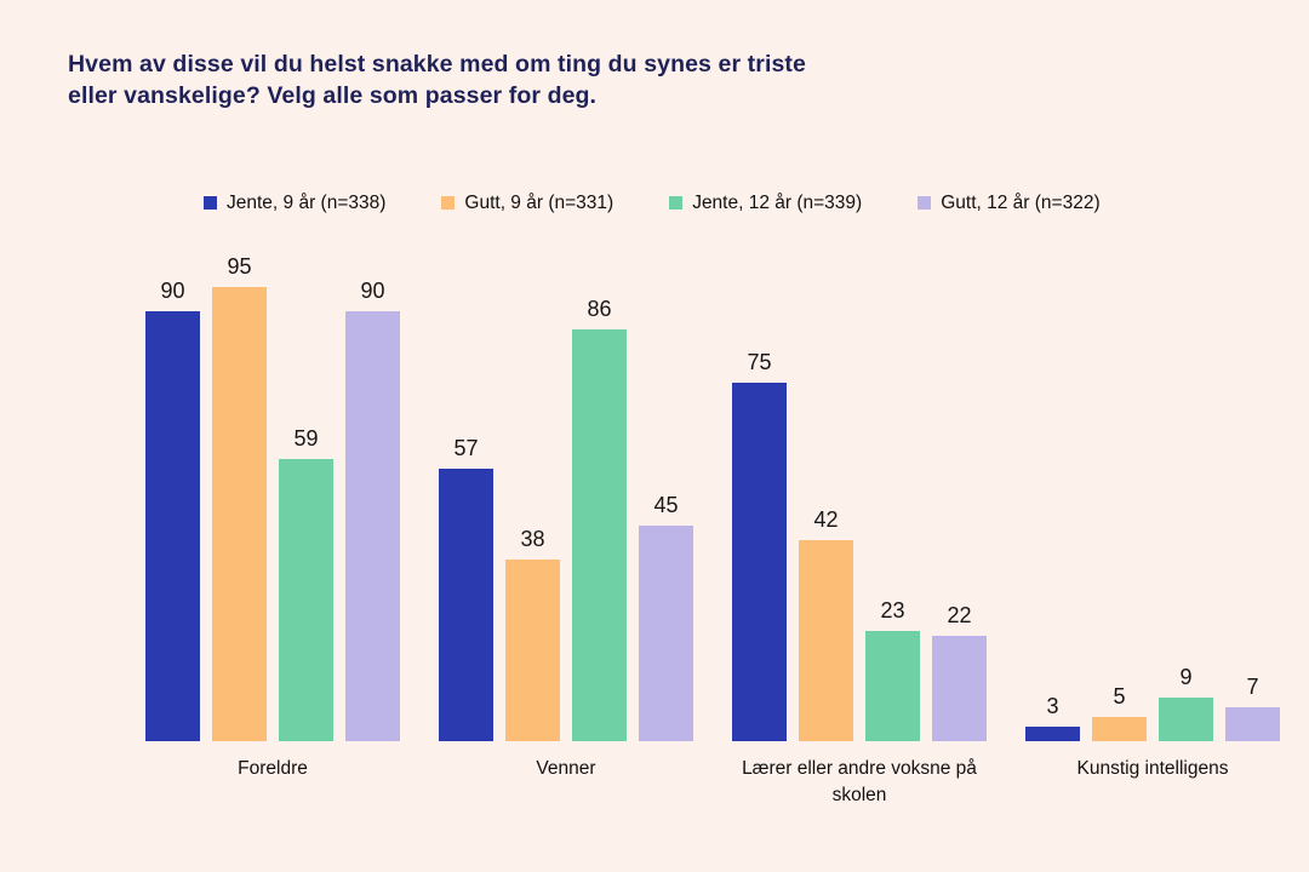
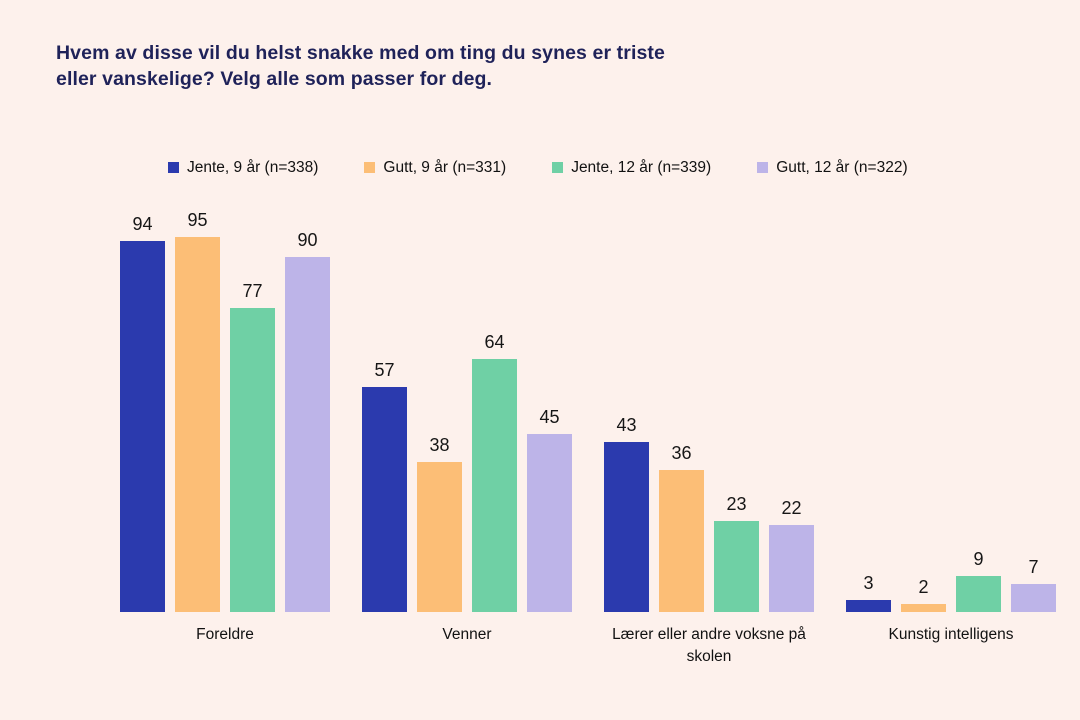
Jente, 9 år (n=338)/Foreldre: 90 -> 94
Jente, 12 år (n=339)/Foreldre: 59 -> 77
Jente, 12 år (n=339)/Venner: 86 -> 64
Jente, 9 år (n=338)/Lærer eller andre voksne på skolen: 75 -> 43
Gutt, 9 år (n=331)/Lærer eller andre voksne på skolen: 42 -> 36
Gutt, 9 år (n=331)/Kunstig intelligens: 5 -> 2
